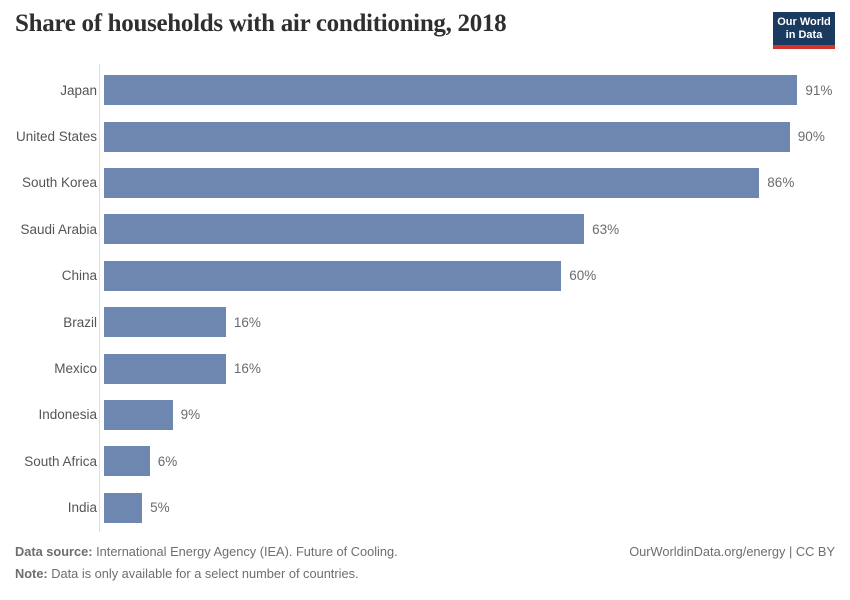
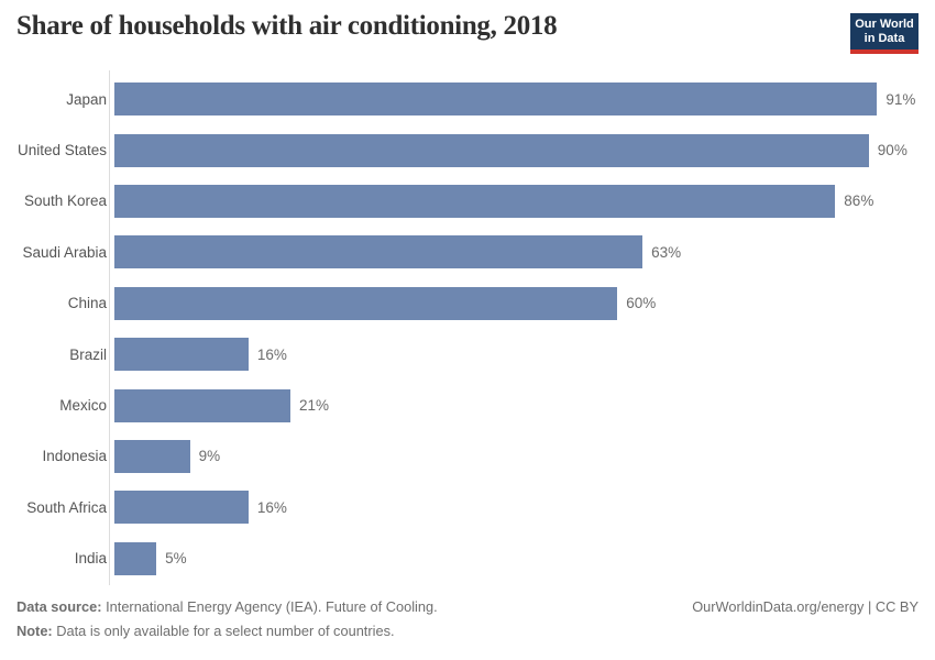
Mexico: 16% -> 21%
South Africa: 6% -> 16%
